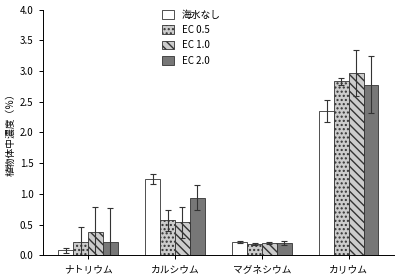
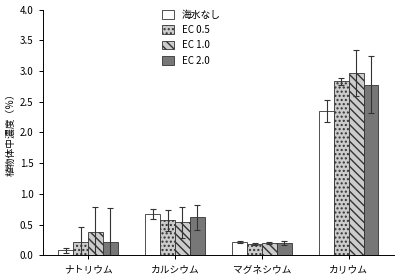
海水なし/カルシウム: 1.24 -> 0.67
EC 2.0/カルシウム: 0.94 -> 0.62
